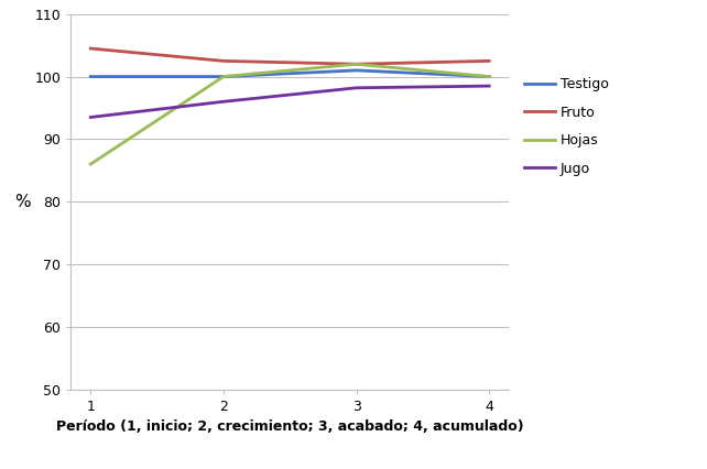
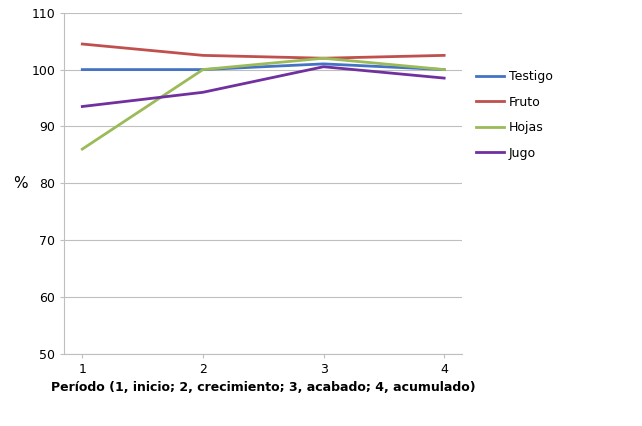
Jugo/3: 98.2 -> 100.5
